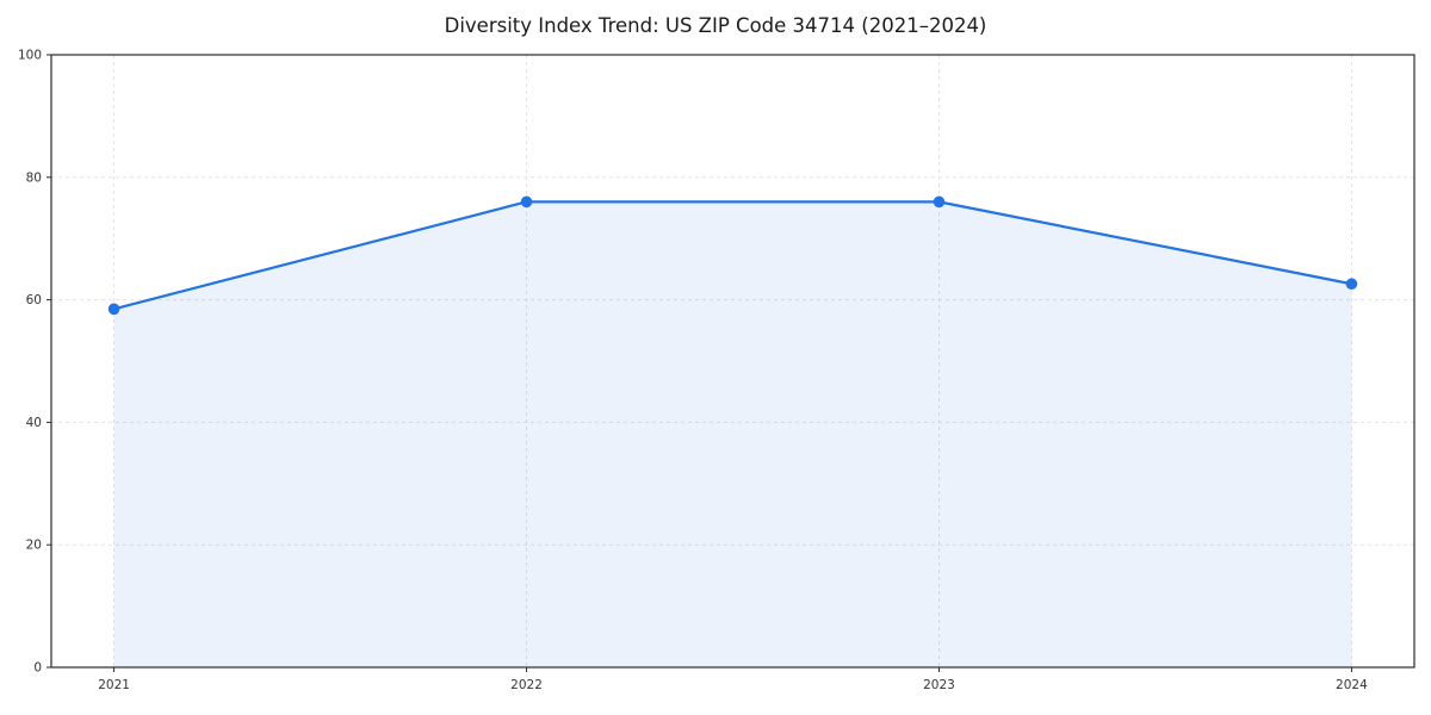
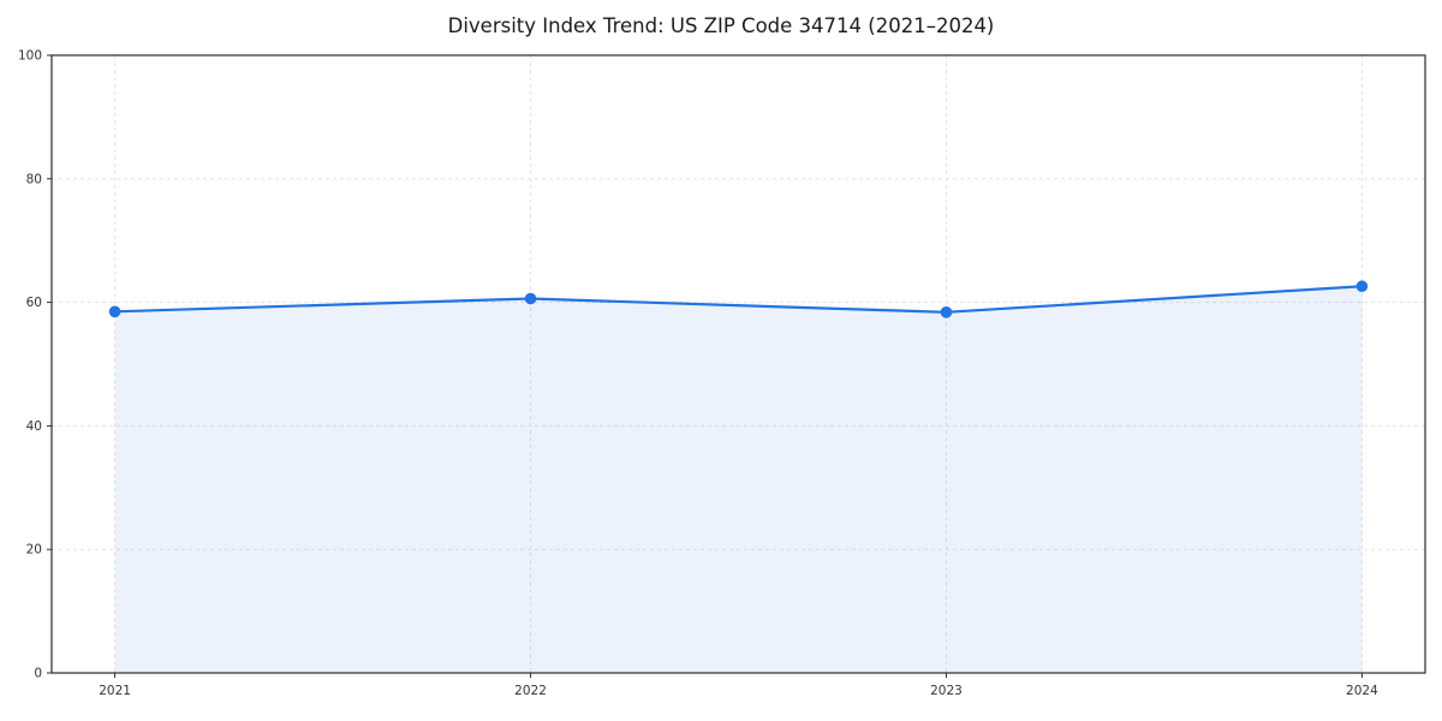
2022: 76 -> 61
2023: 76 -> 58
